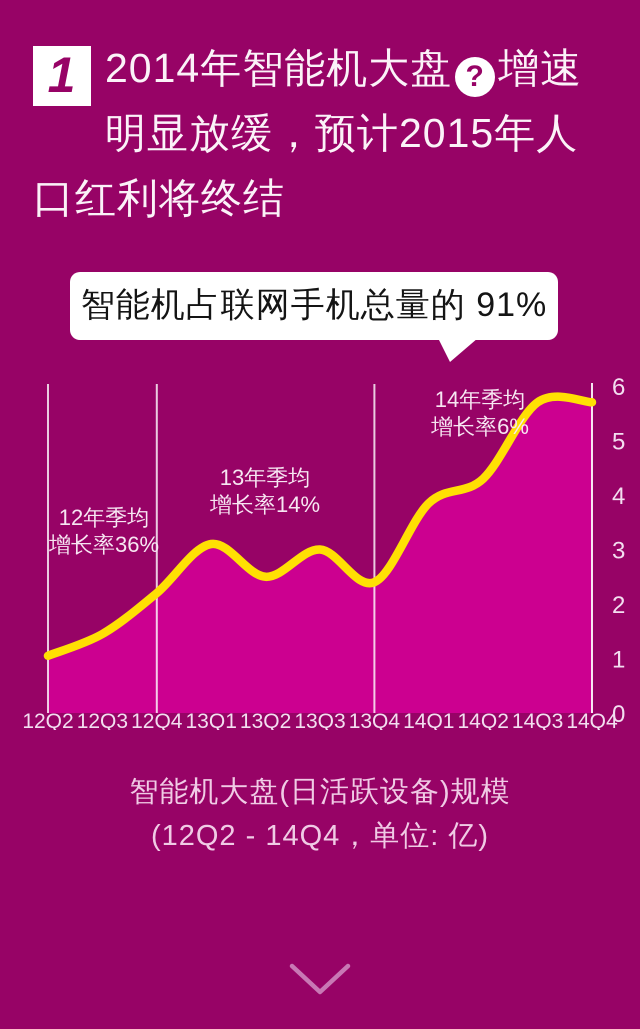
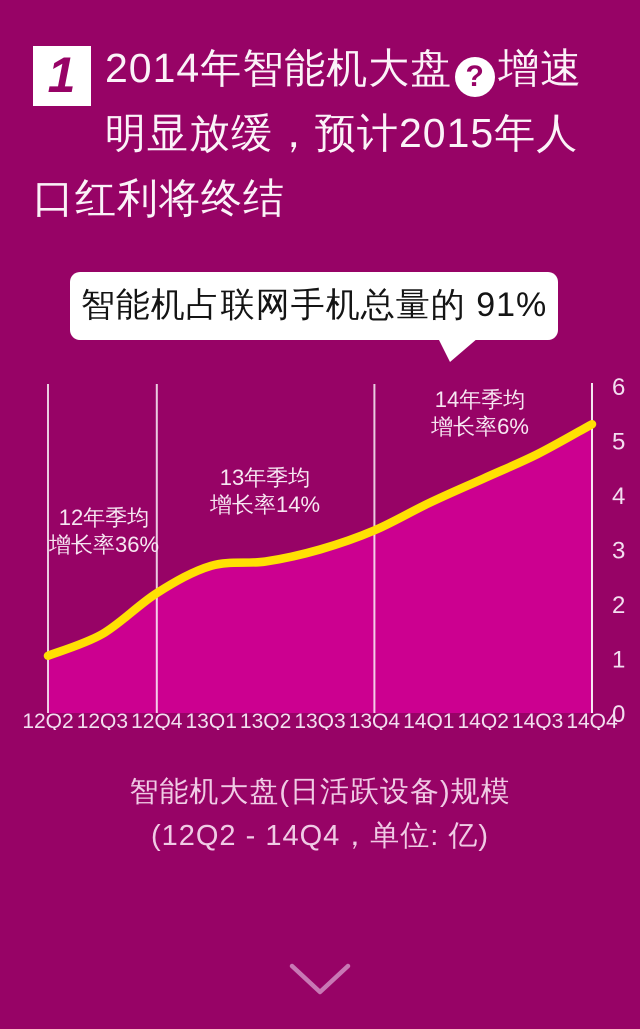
13Q1: 3.1 -> 2.7
13Q2: 2.5 -> 2.8
13Q4: 2.4 -> 3.4
14Q3: 5.7 -> 4.8
14Q4: 5.7 -> 5.3
